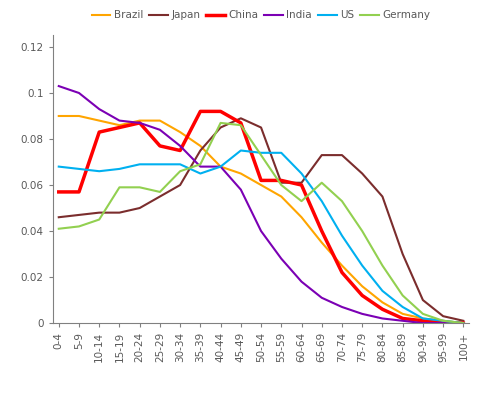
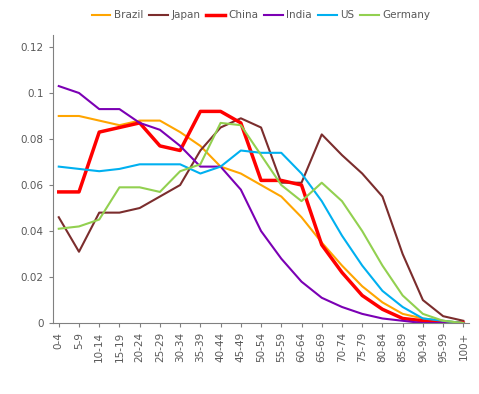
Japan/5-9: 0.047 -> 0.031
India/15-19: 0.088 -> 0.093
Japan/65-69: 0.073 -> 0.082
China/65-69: 0.040 -> 0.034
